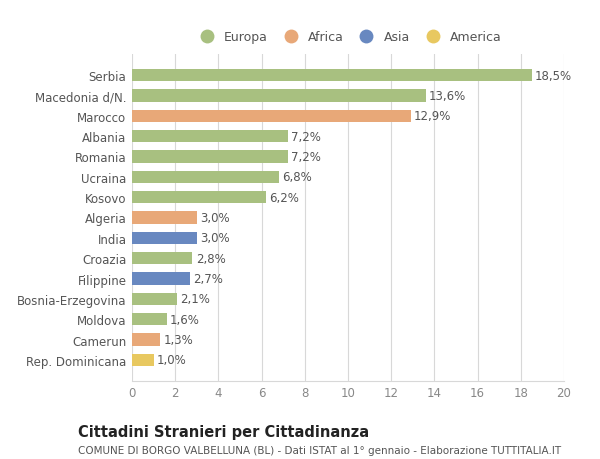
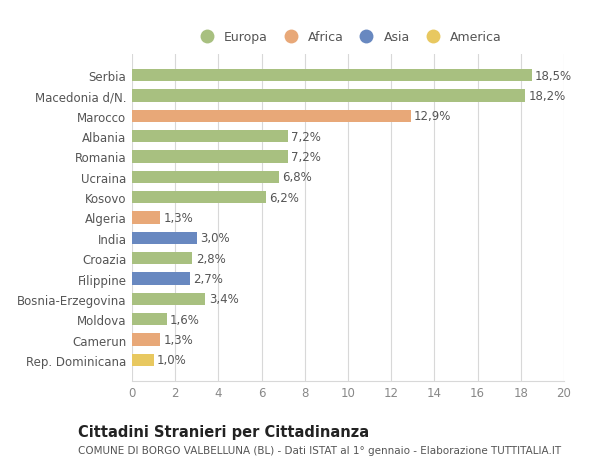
Macedonia d/N.: 13,6% -> 18,2%
Algeria: 3,0% -> 1,3%
Bosnia-Erzegovina: 2,1% -> 3,4%
